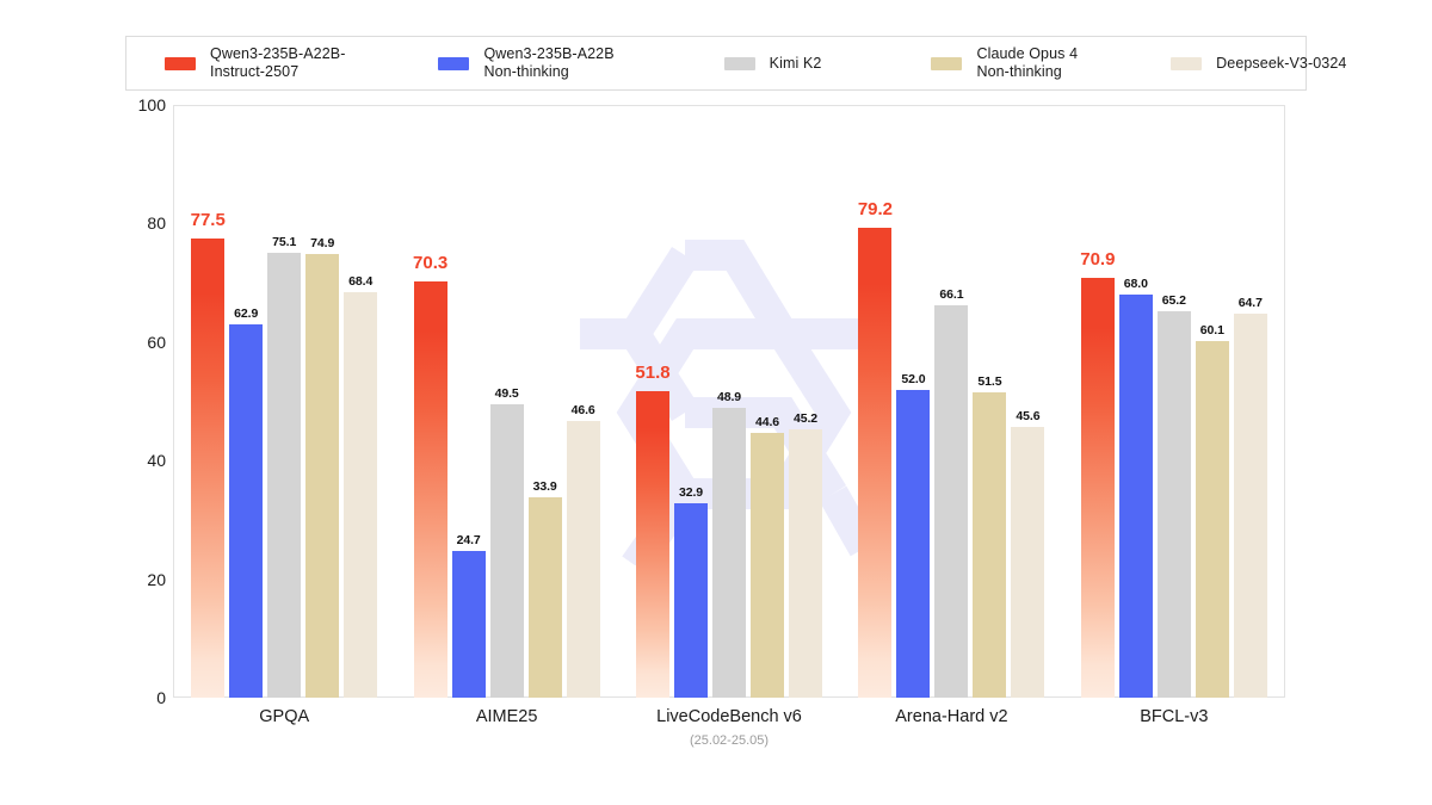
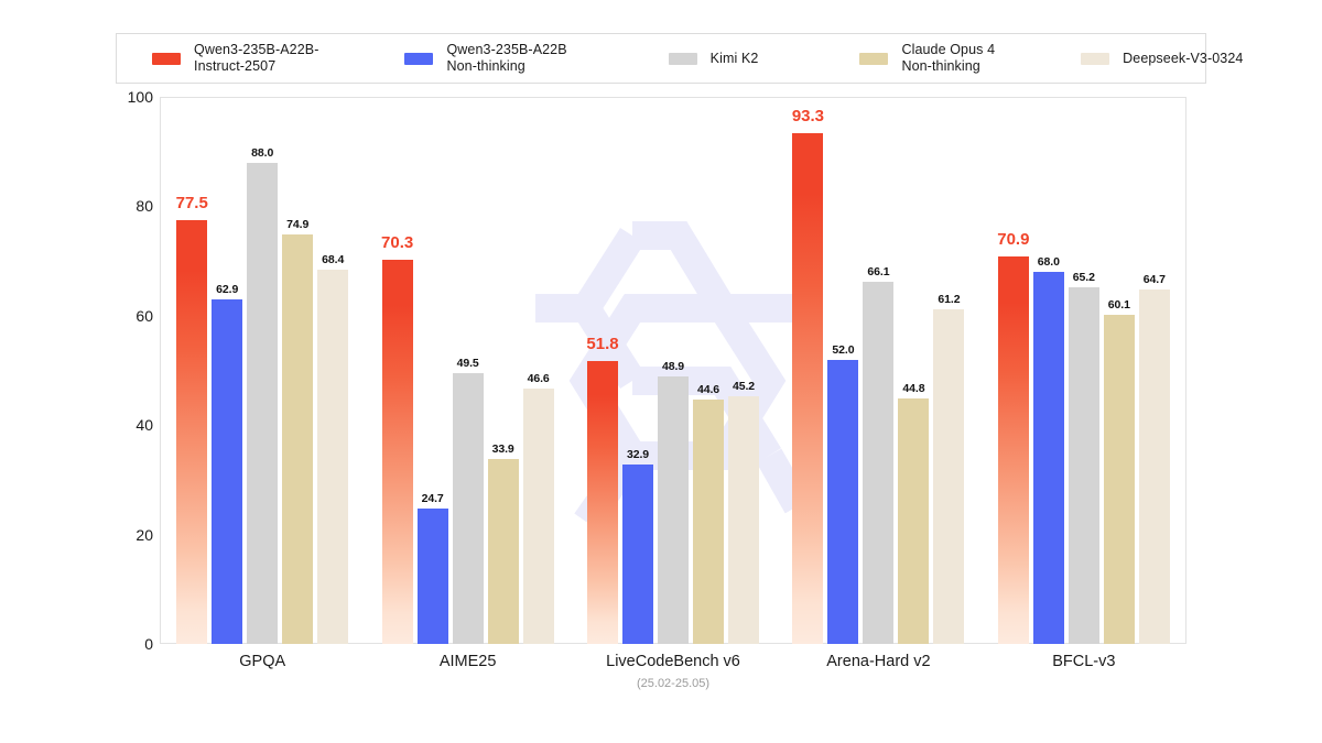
Kimi K2/GPQA: 75.1 -> 88.0
Qwen3-235B-A22B-Instruct-2507/Arena-Hard v2: 79.2 -> 93.3
Claude Opus 4 Non-thinking/Arena-Hard v2: 51.5 -> 44.8
Deepseek-V3-0324/Arena-Hard v2: 45.6 -> 61.2
